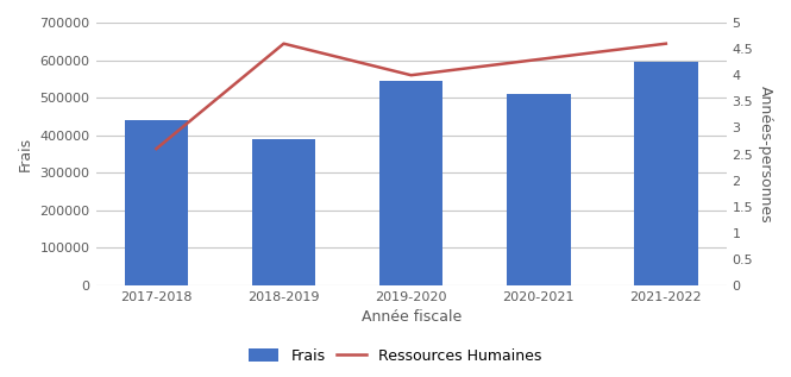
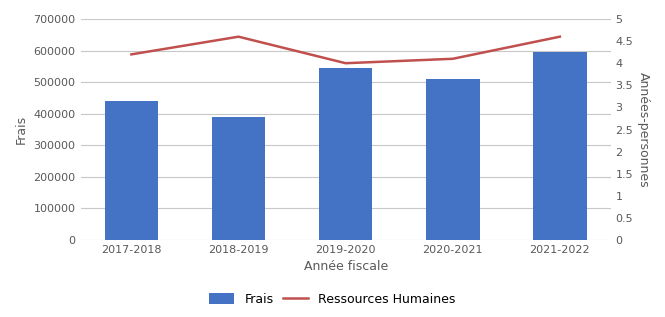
Ressources Humaines/2017-2018: 2.6 -> 4.2
Ressources Humaines/2020-2021: 4.3 -> 4.1
